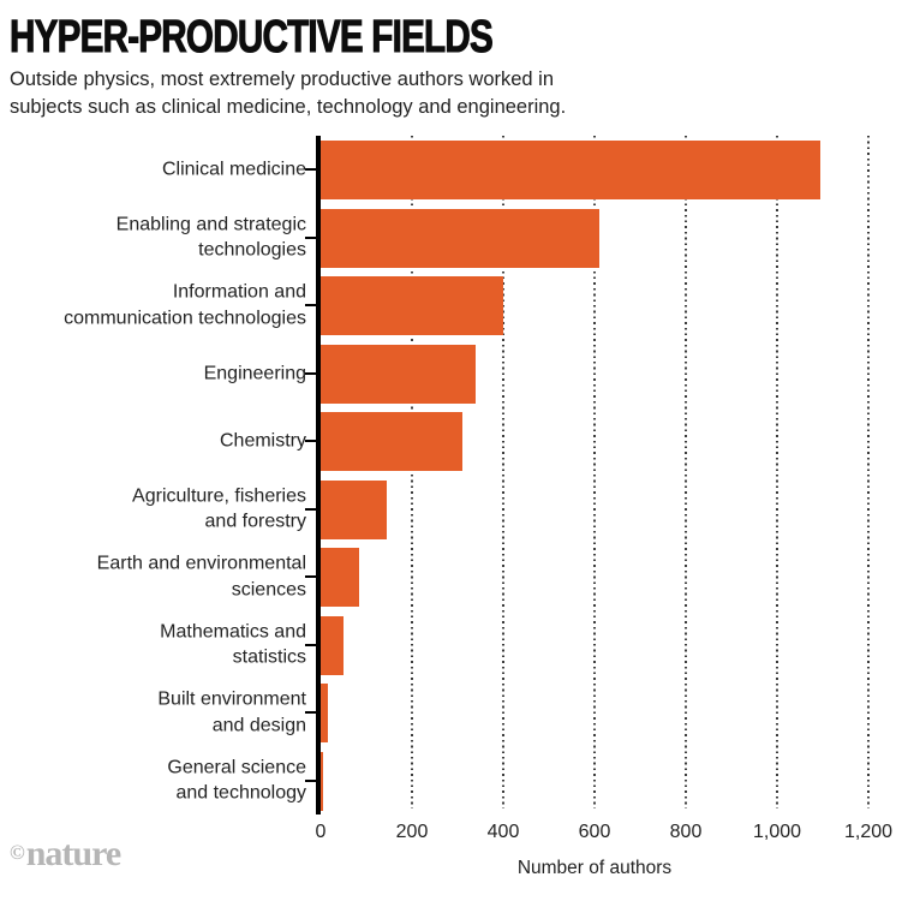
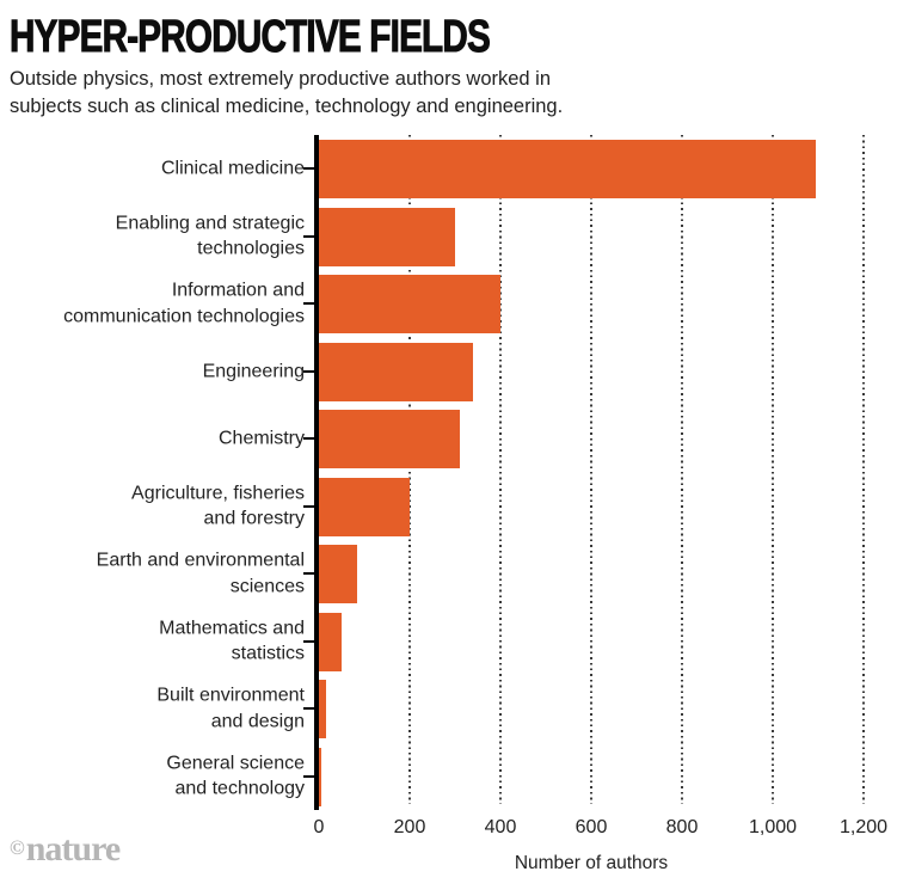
Enabling and strategic technologies: 610 -> 300
Agriculture, fisheries and forestry: 140 -> 200
